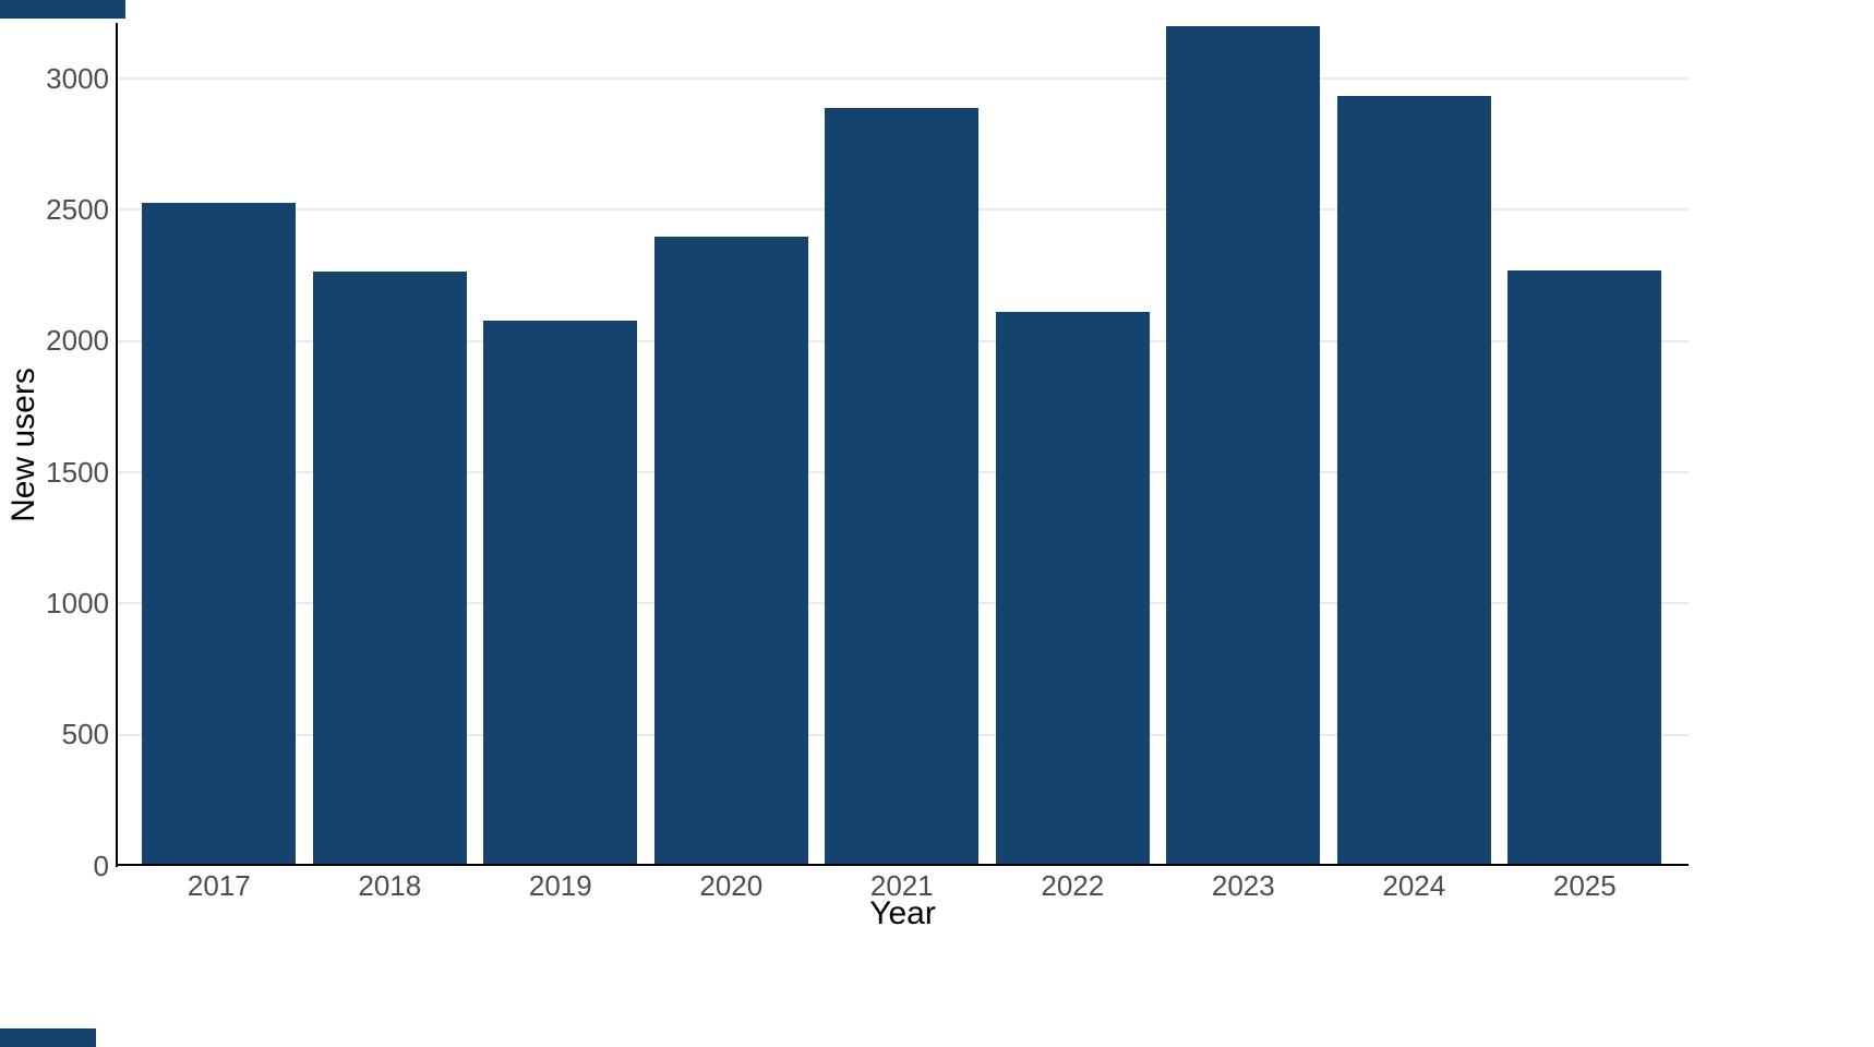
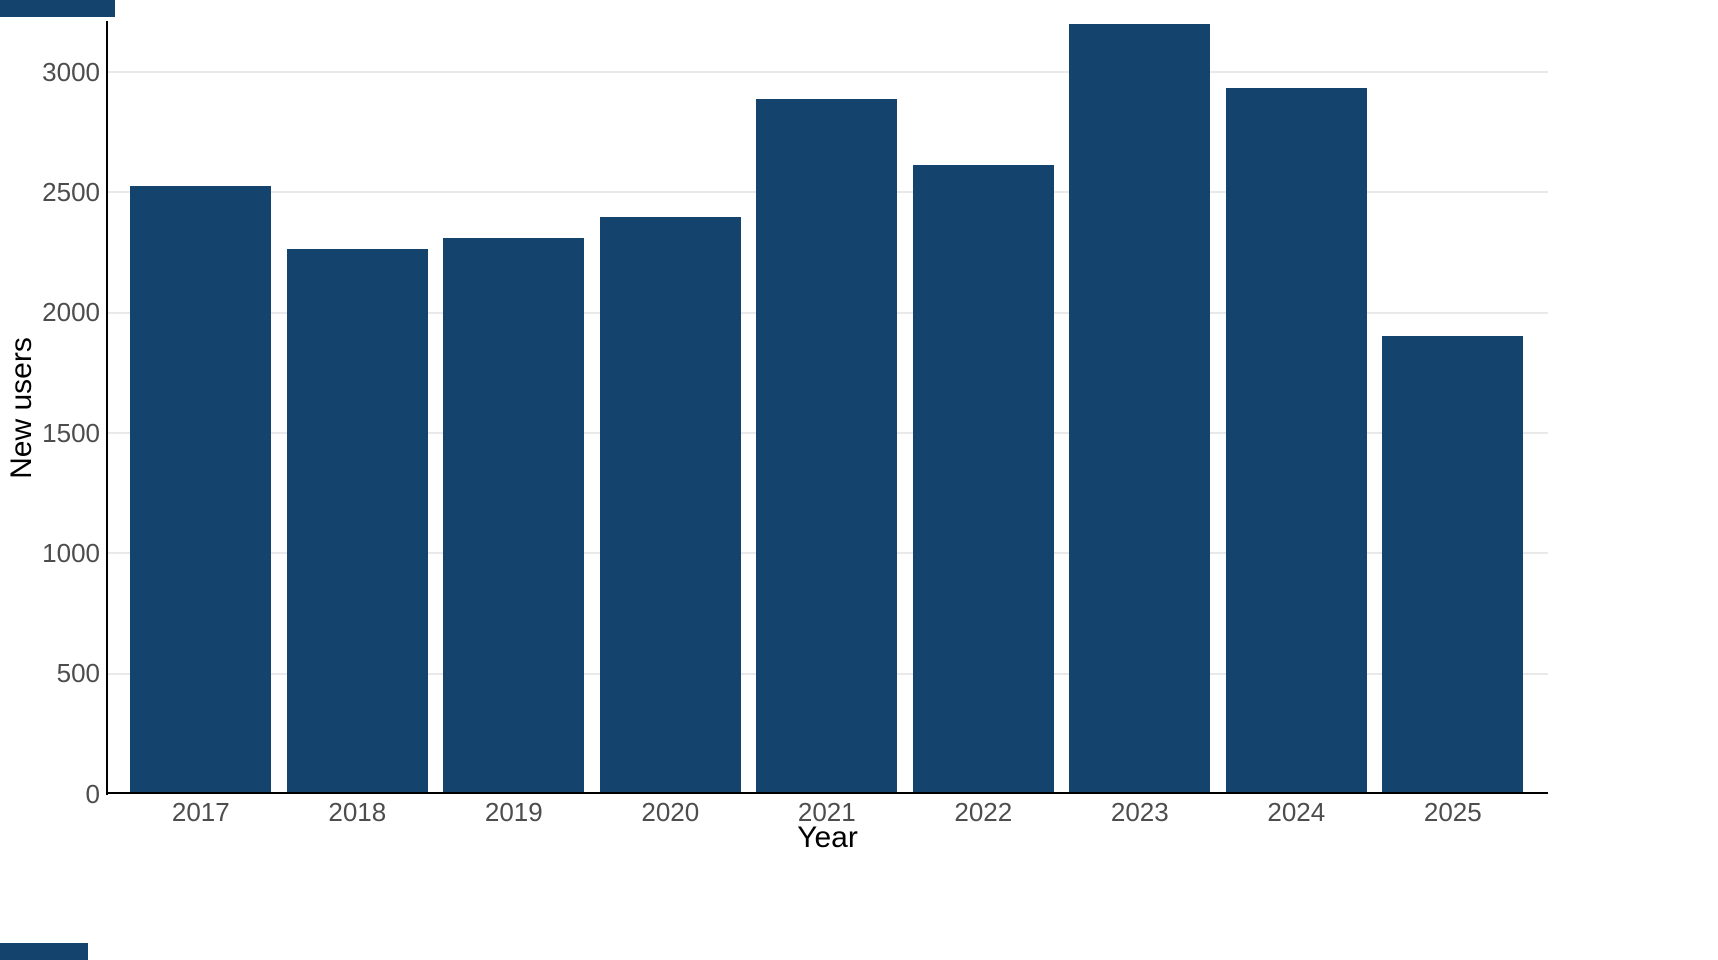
2019: 2080 -> 2310
2022: 2110 -> 2620
2025: 2270 -> 1900
